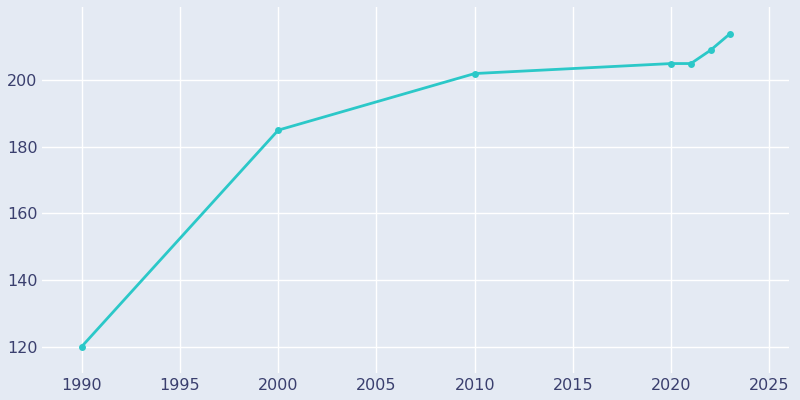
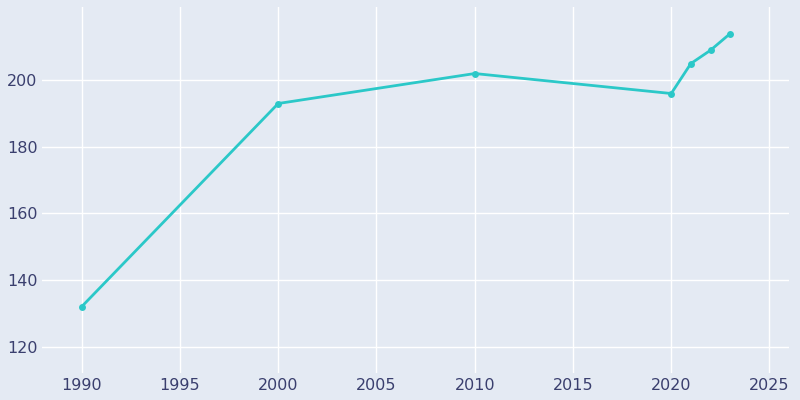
1990: 120 -> 132
2000: 185 -> 193
2020: 205 -> 196
